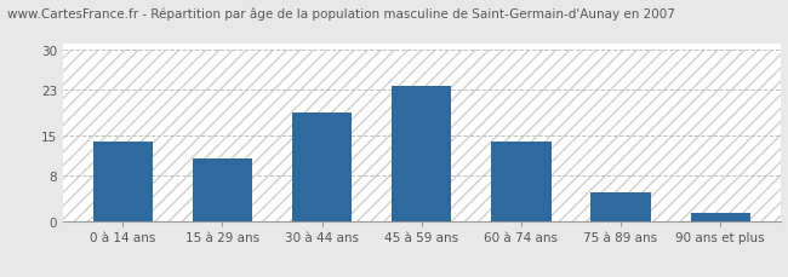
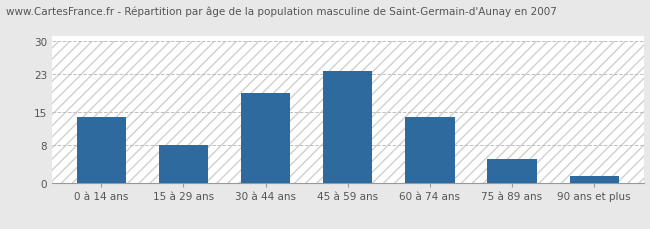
15 à 29 ans: 11.0 -> 8.0
